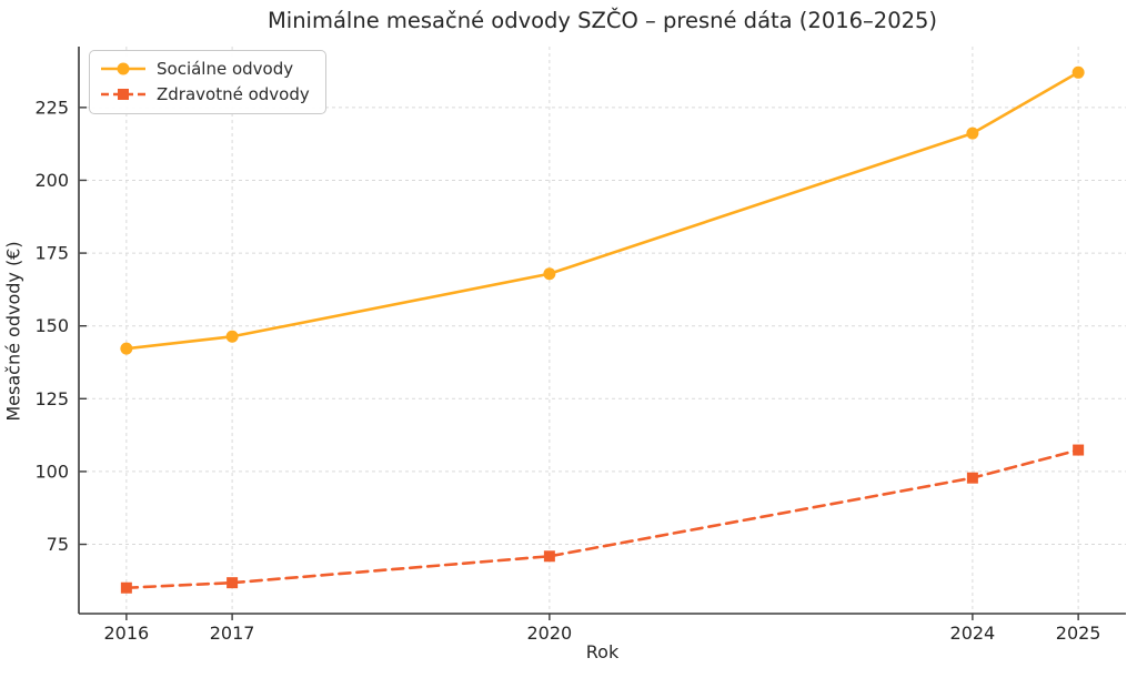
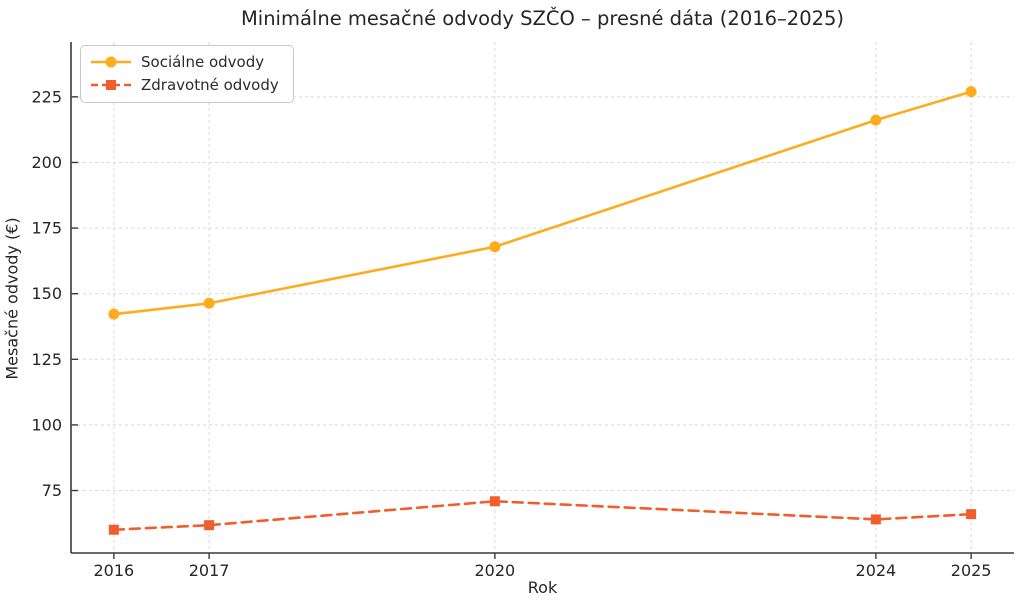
Zdravotné odvody/2024: 98 -> 64
Sociálne odvody/2025: 237 -> 227
Zdravotné odvody/2025: 107 -> 66
